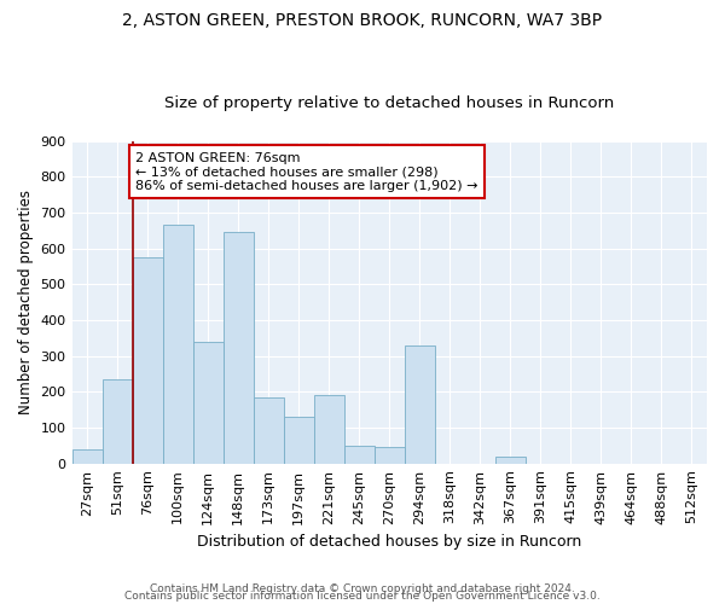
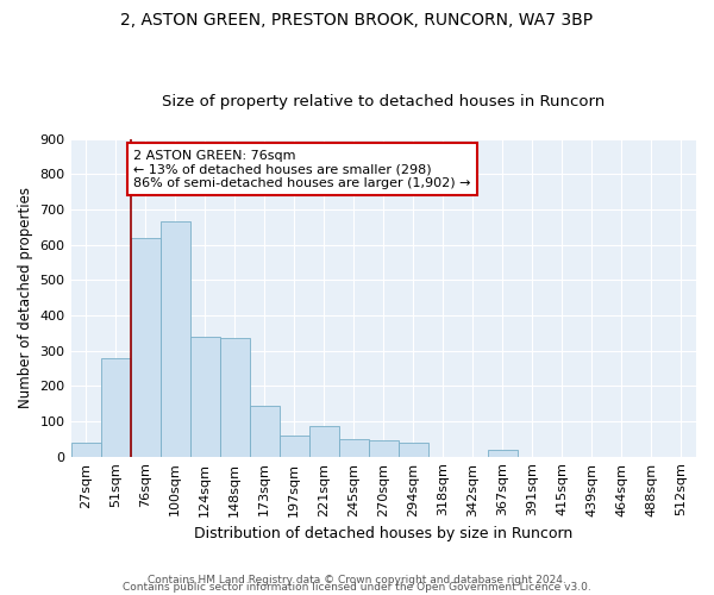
51sqm: 235 -> 280
76sqm: 575 -> 620
148sqm: 645 -> 335
173sqm: 185 -> 145
197sqm: 130 -> 60
221sqm: 190 -> 85
294sqm: 330 -> 40
